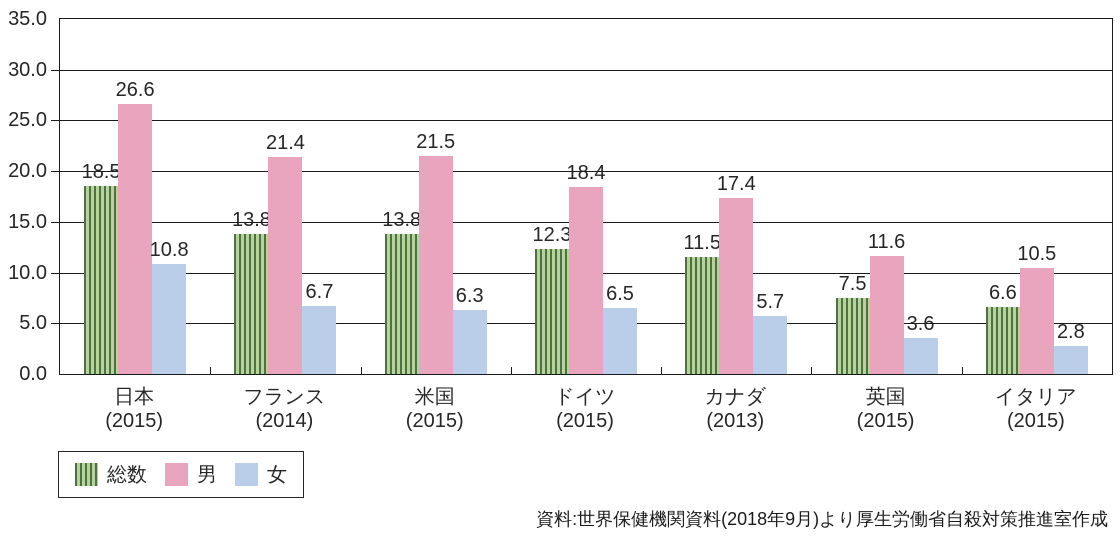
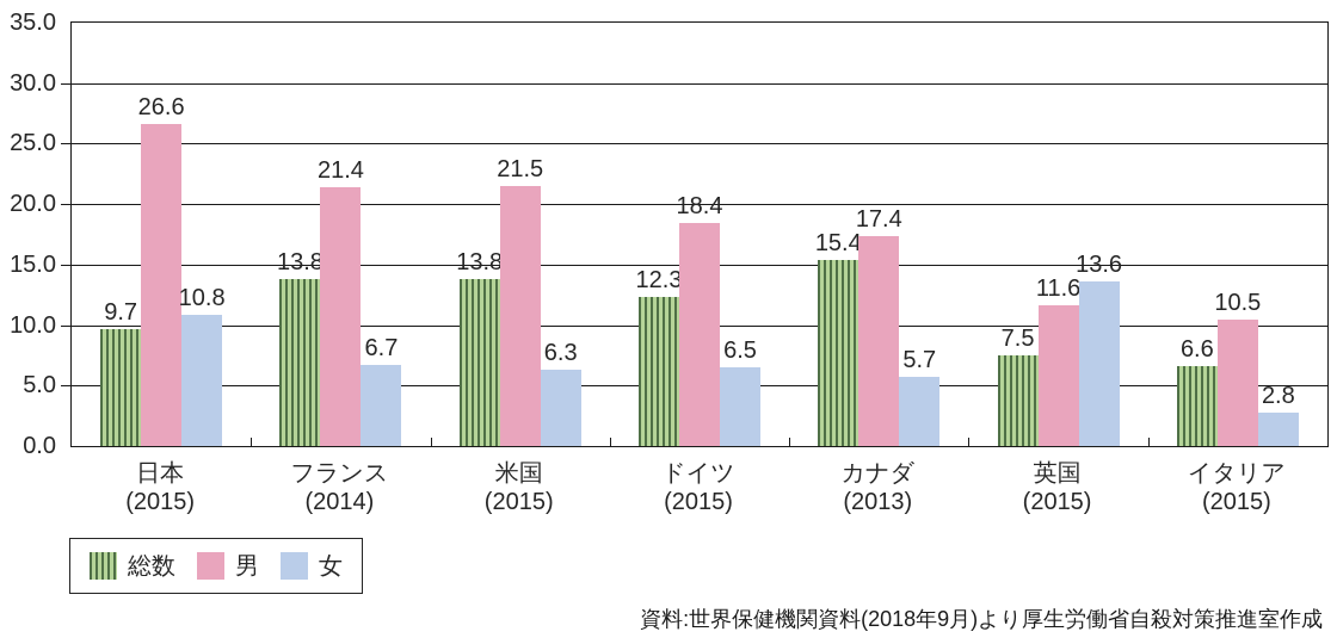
総数/日本: 18.5 -> 9.7
総数/カナダ: 11.5 -> 15.4
女/英国: 3.6 -> 13.6
